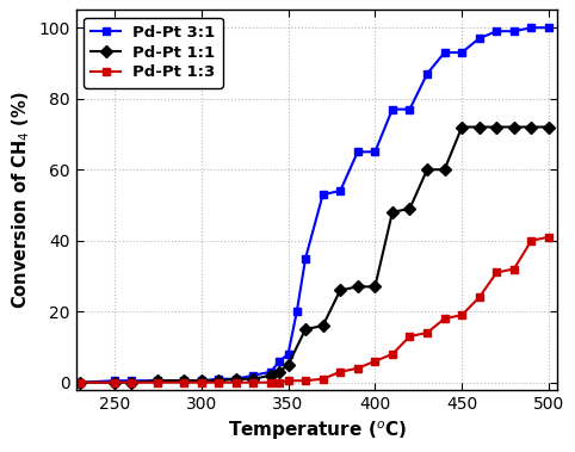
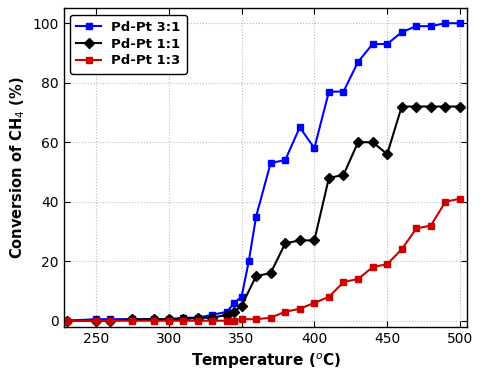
Pd-Pt 3:1/400: 65.0 -> 58.0
Pd-Pt 1:1/450: 72.0 -> 56.0
